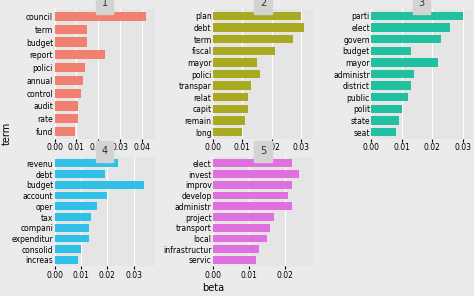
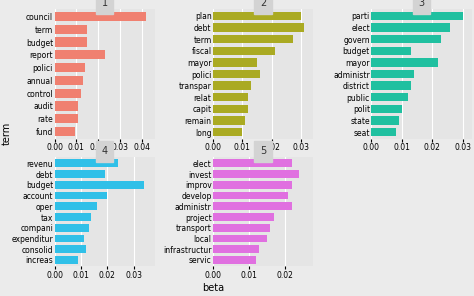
expenditur: 0.013 -> 0.011
consolid: 0.010 -> 0.012
